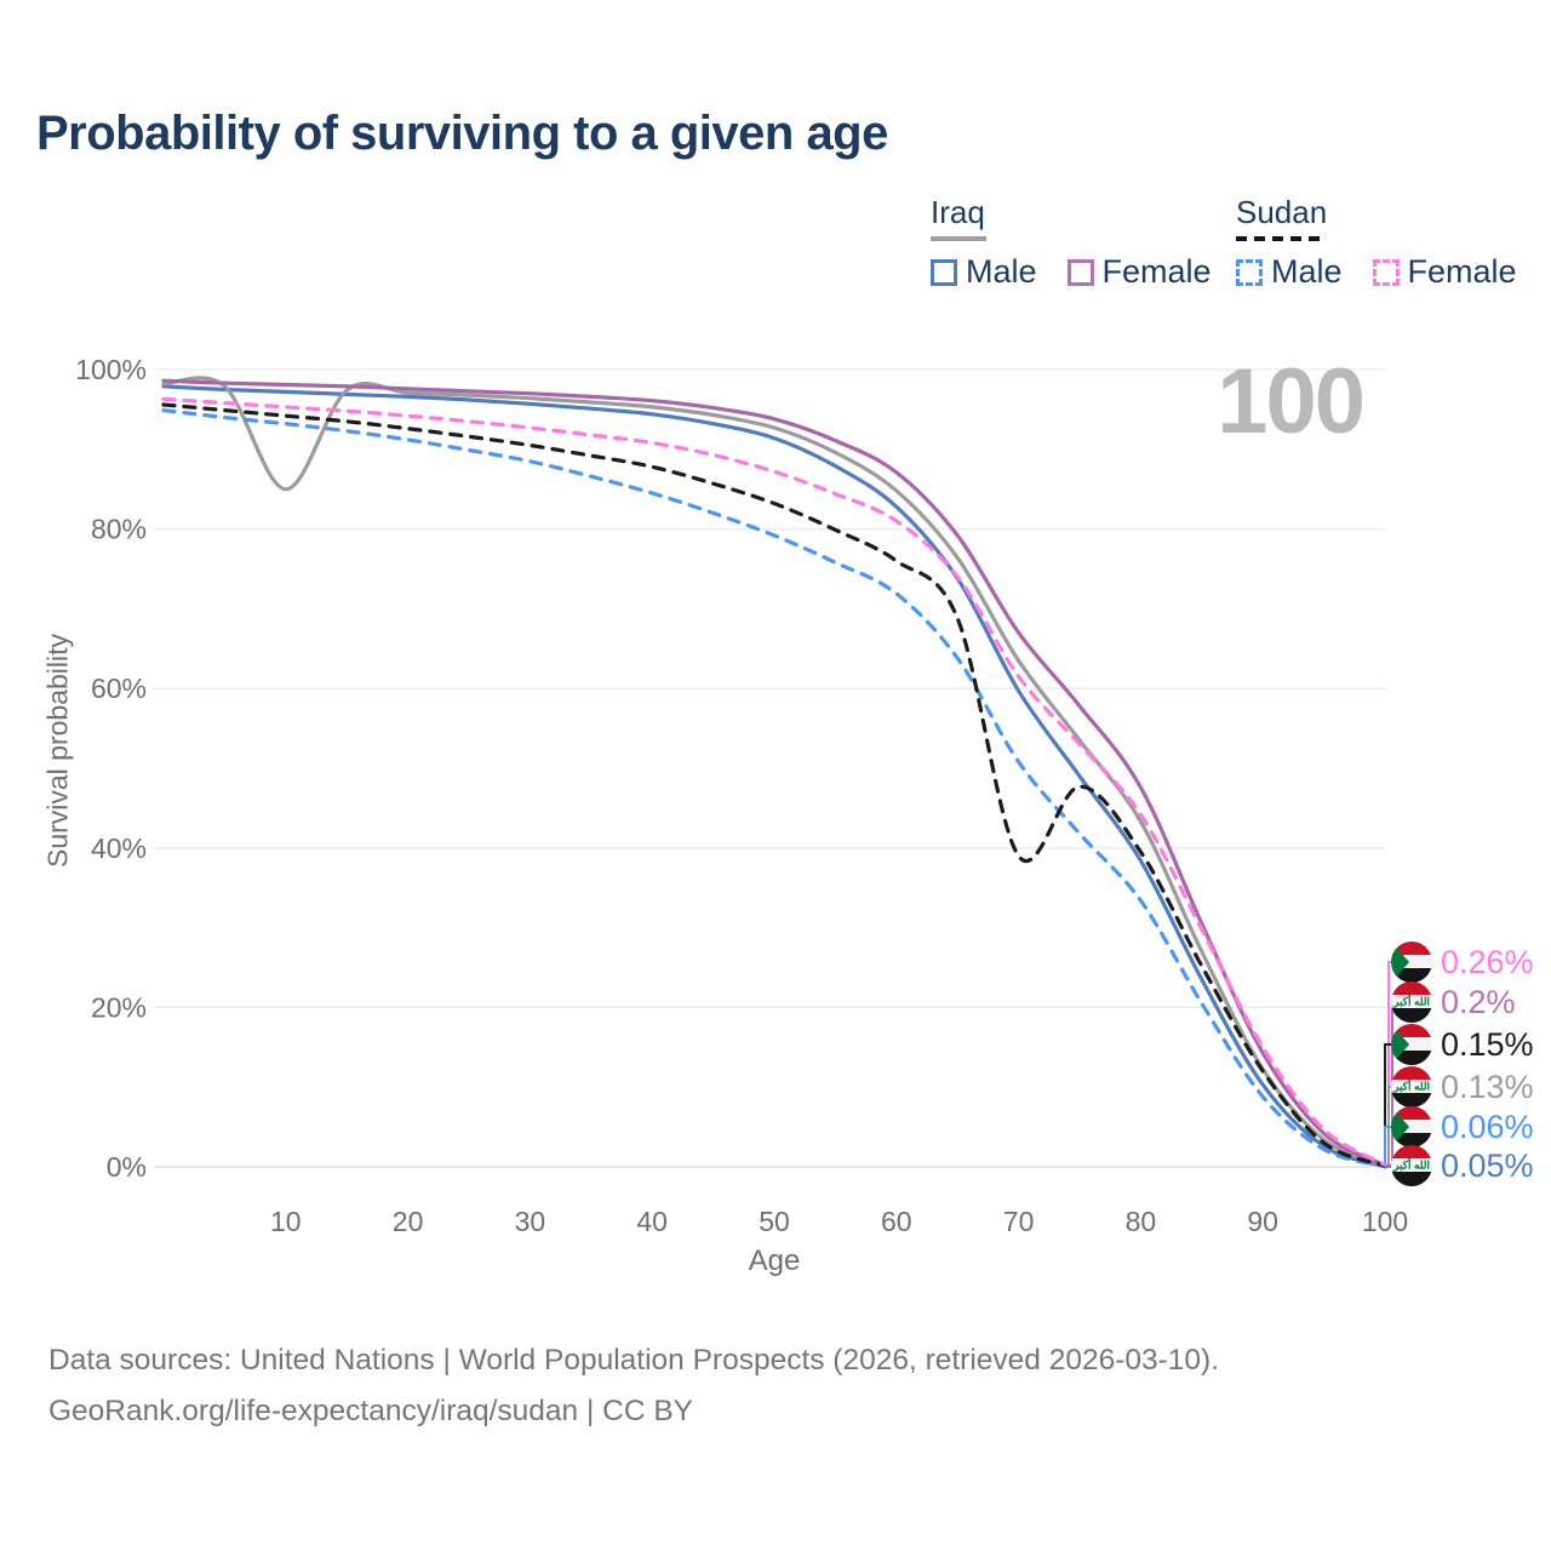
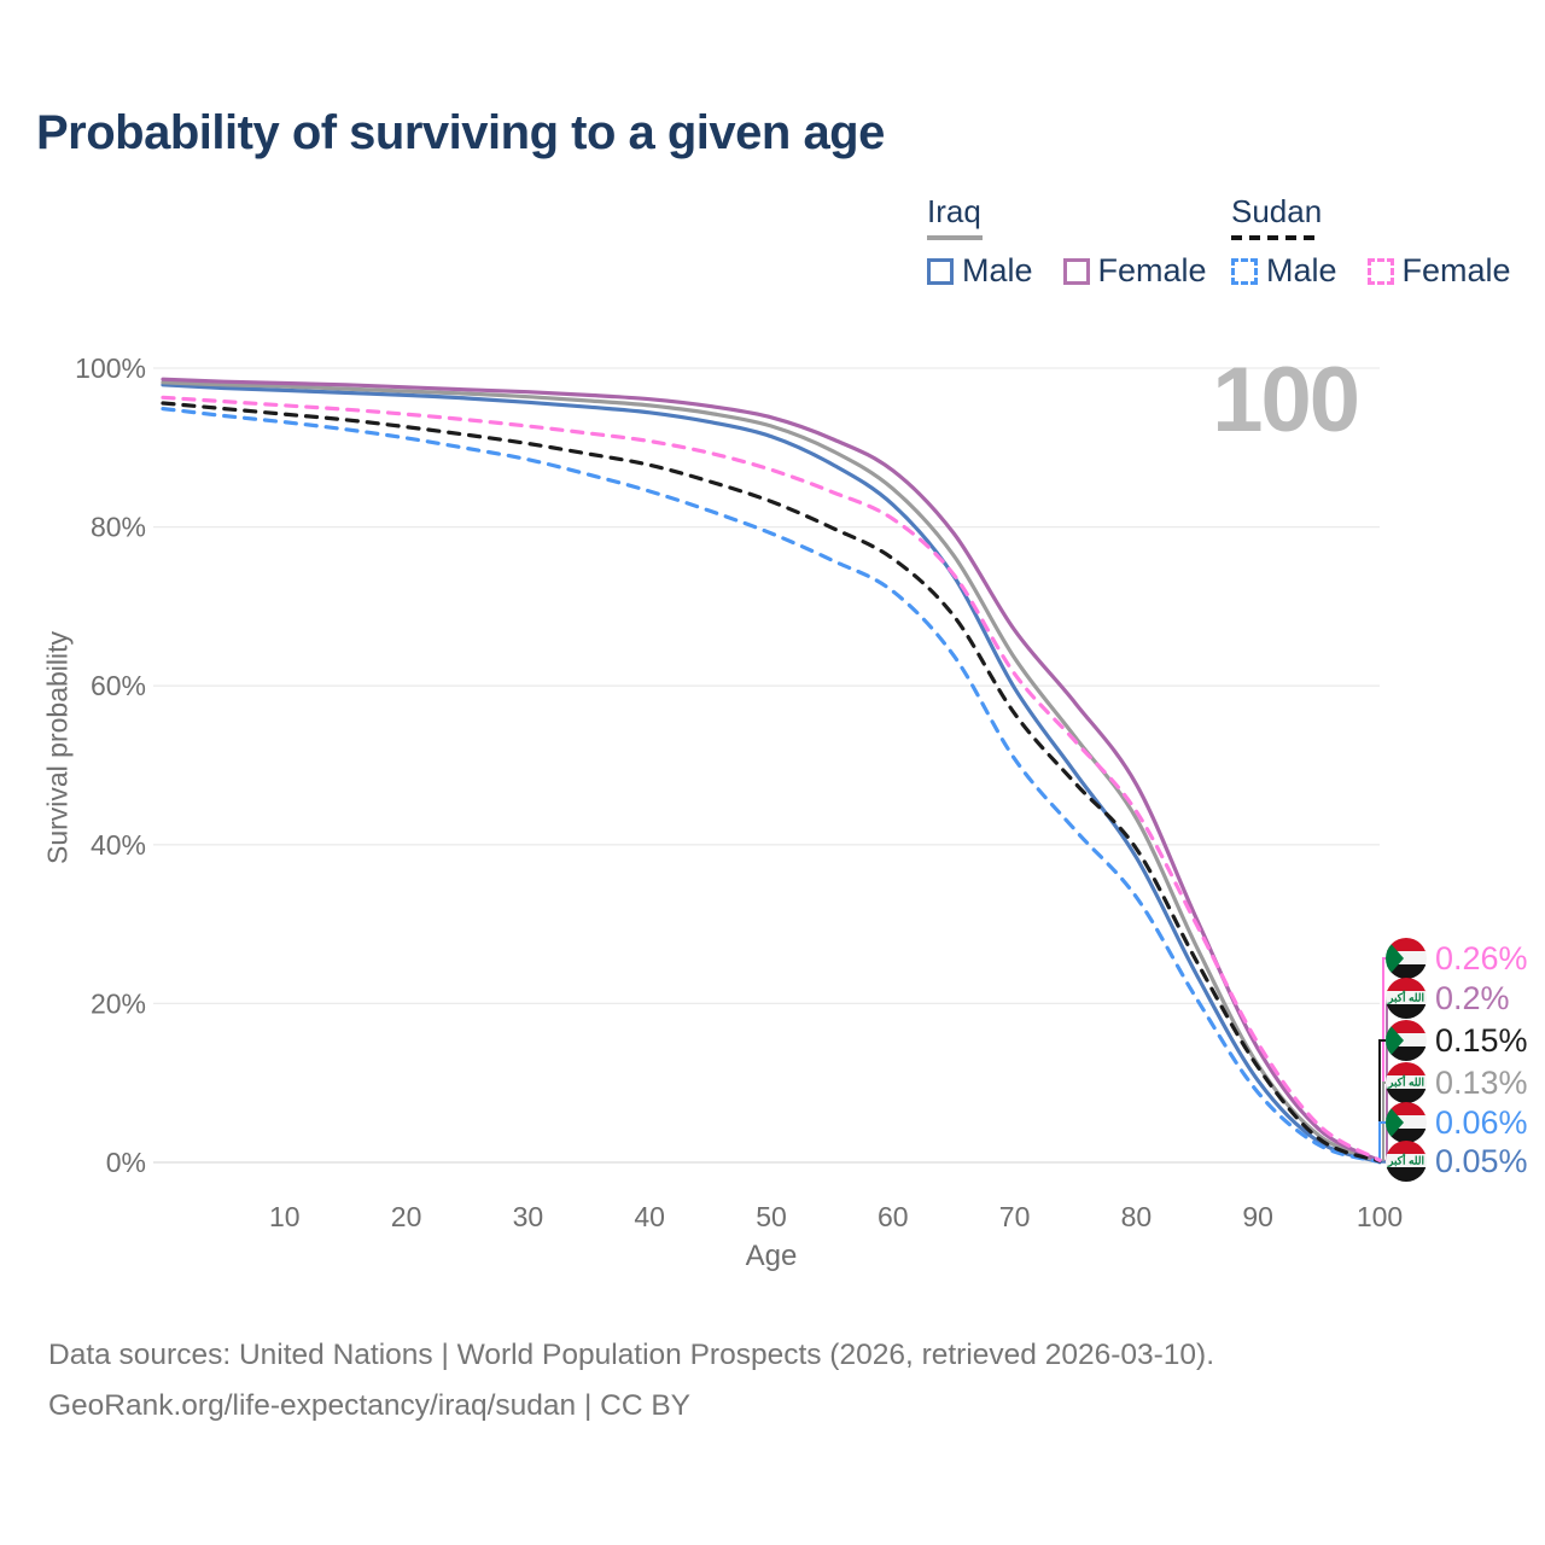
Iraq/10: 85% -> 98%
Sudan/70: 39% -> 56%
